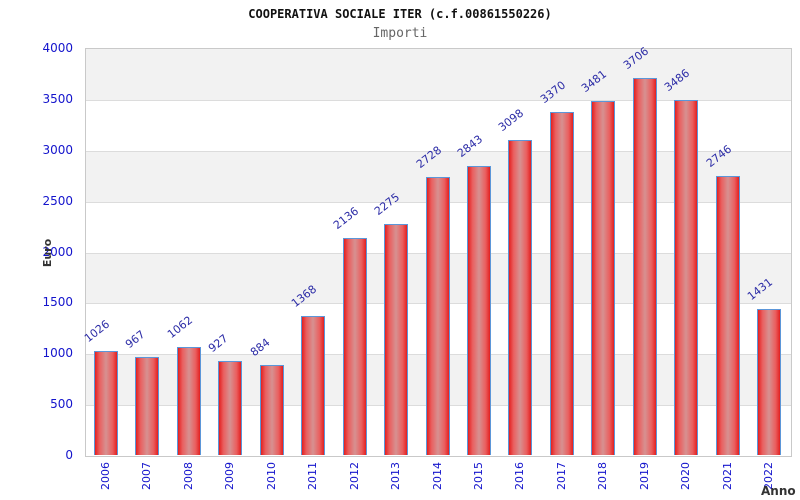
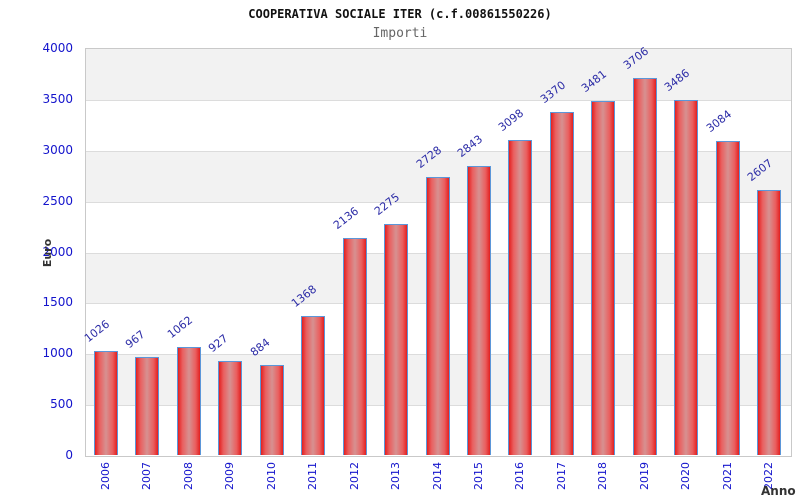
2021: 2746 -> 3084
2022: 1431 -> 2607
